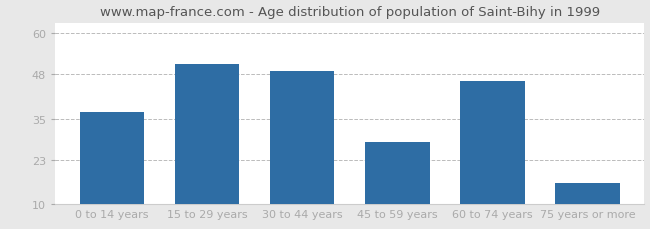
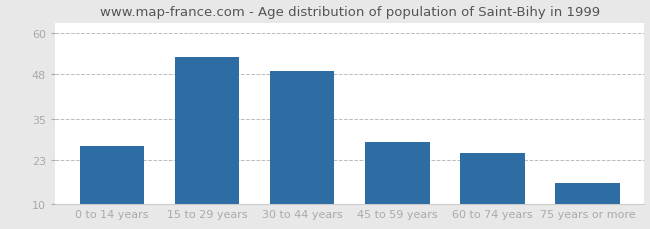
0 to 14 years: 37 -> 27
15 to 29 years: 51 -> 53
60 to 74 years: 46 -> 25
